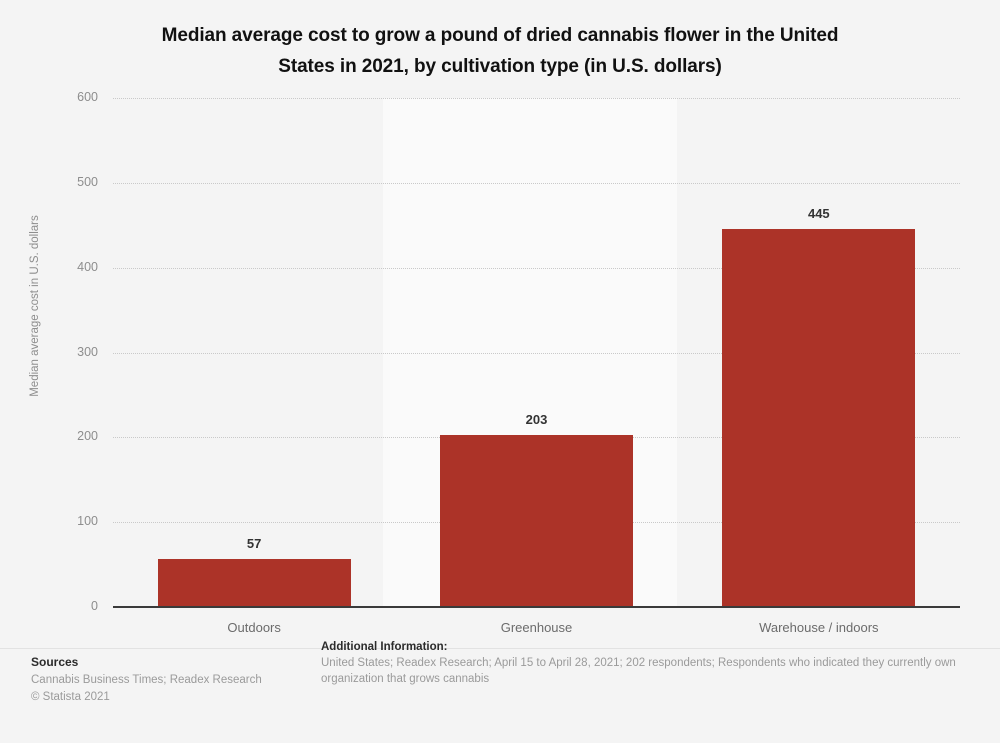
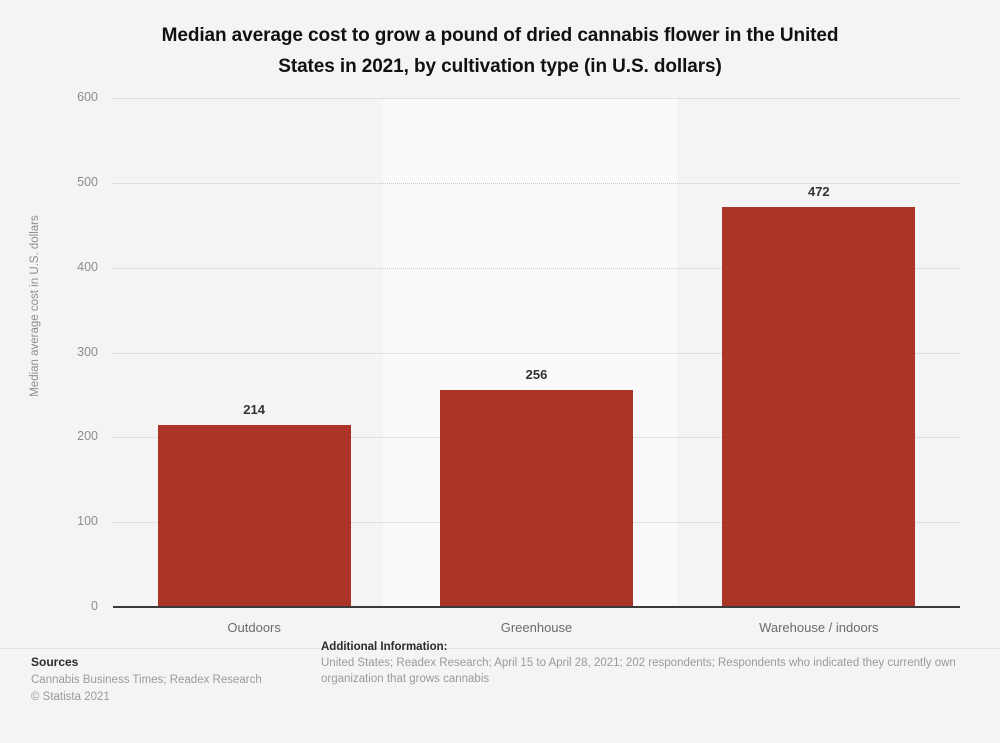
Outdoors: 57 -> 214
Greenhouse: 203 -> 256
Warehouse / indoors: 445 -> 472
